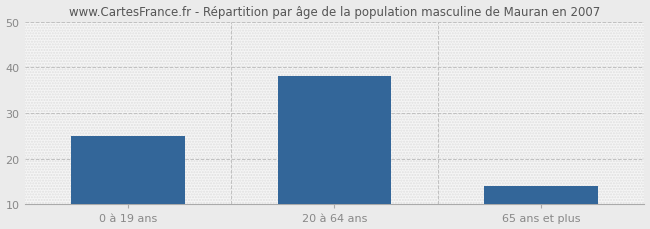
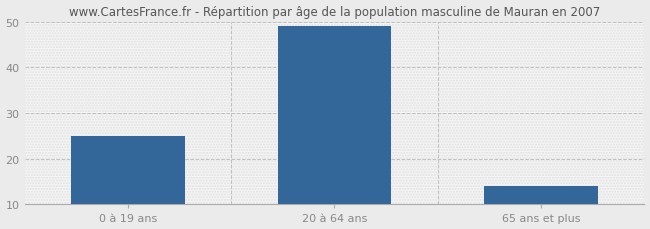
20 à 64 ans: 38 -> 49
